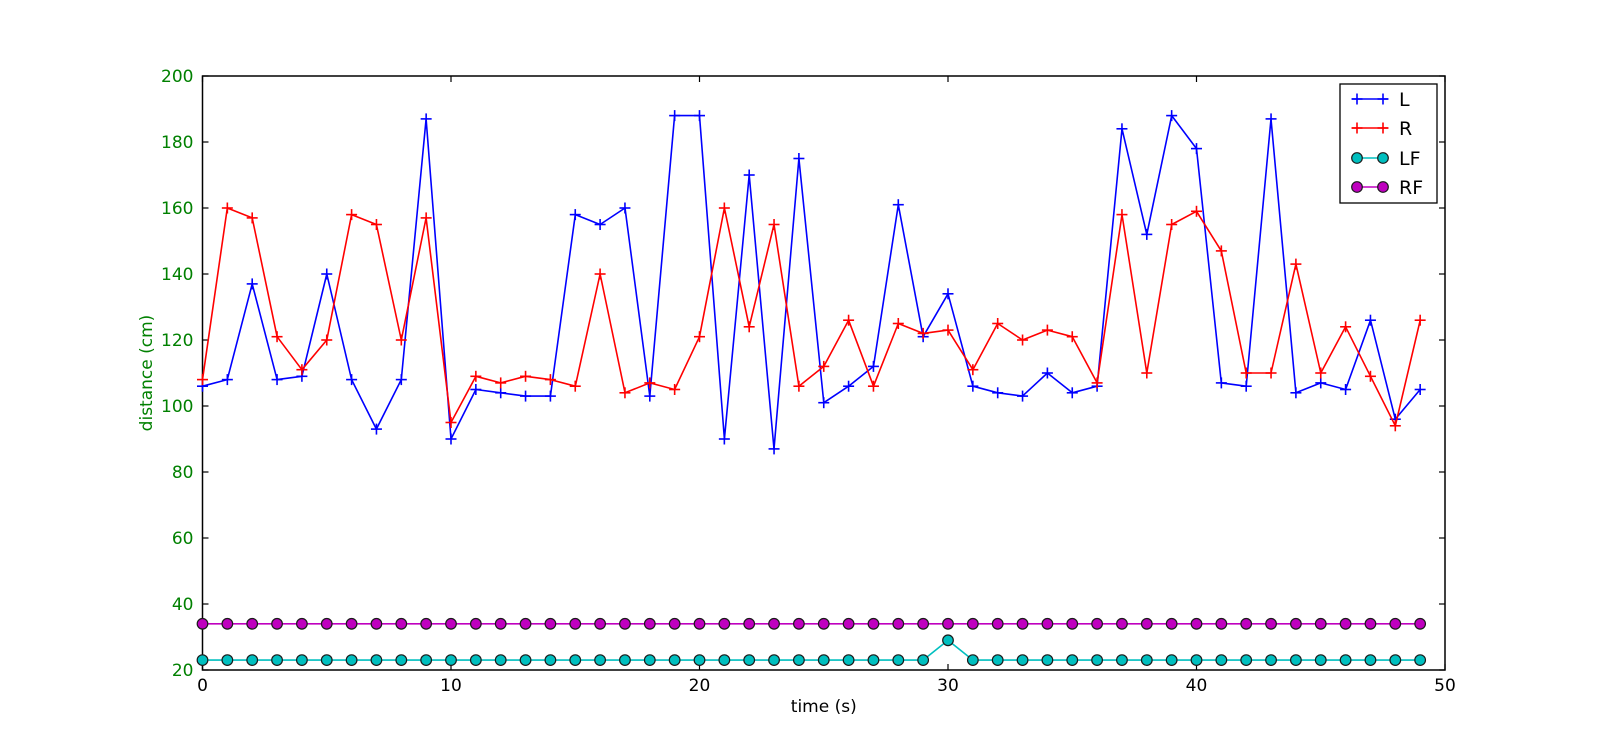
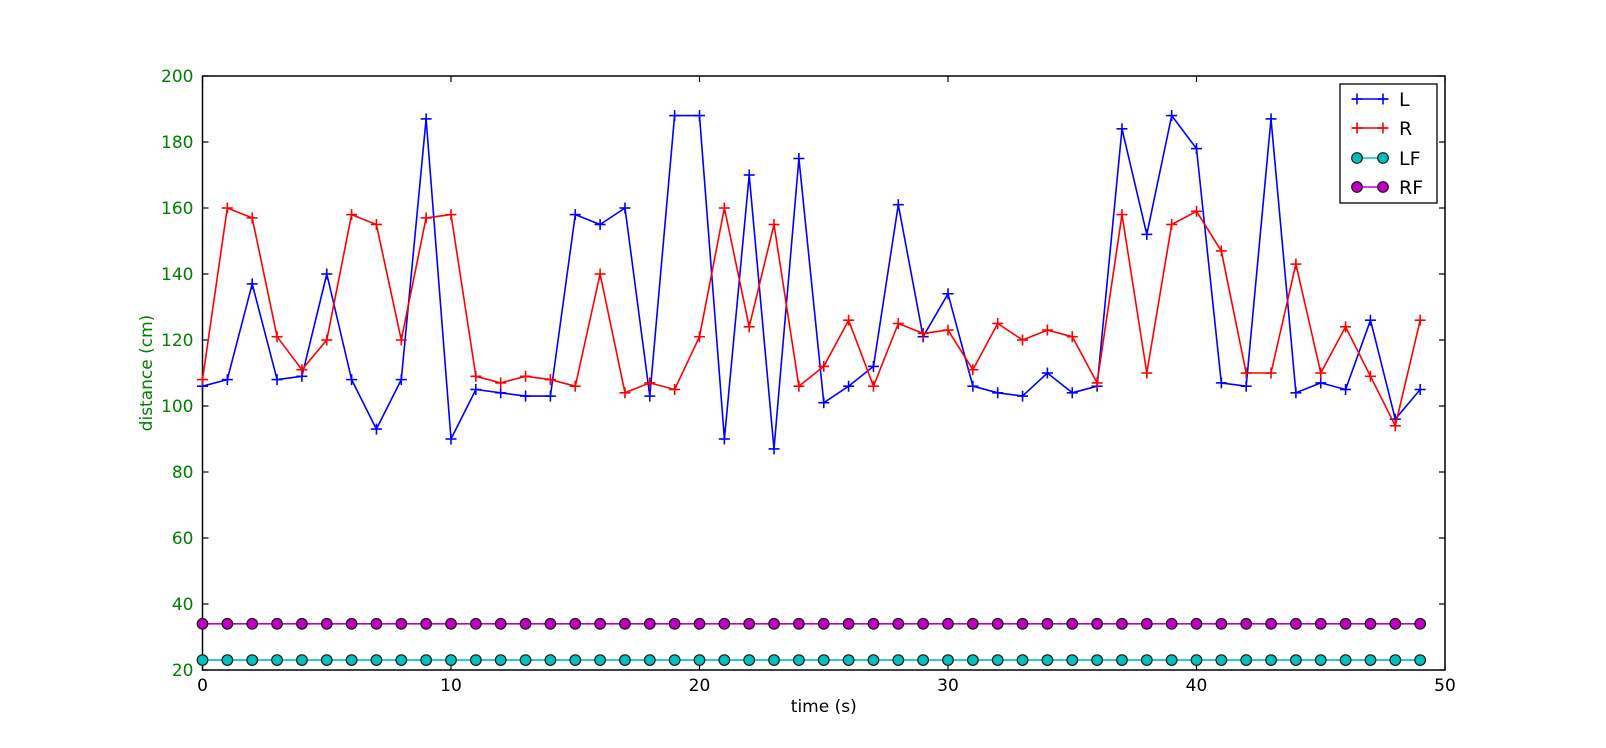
R/10: 95 -> 158
LF/30: 29 -> 23
